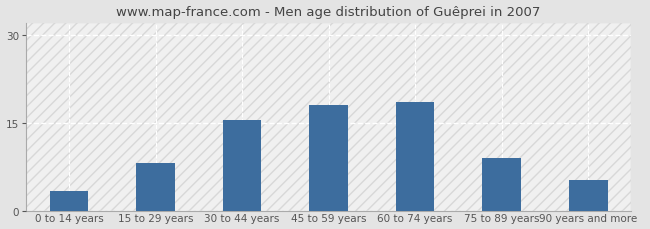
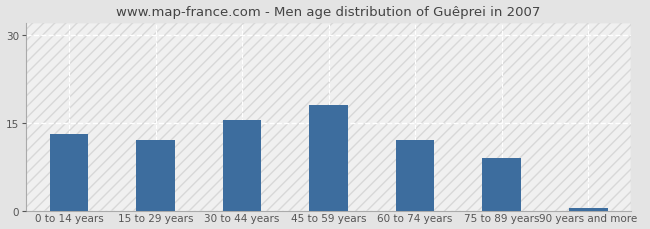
0 to 14 years: 3.4 -> 13.0
15 to 29 years: 8.2 -> 12.0
60 to 74 years: 18.6 -> 12.0
90 years and more: 5.2 -> 0.5
